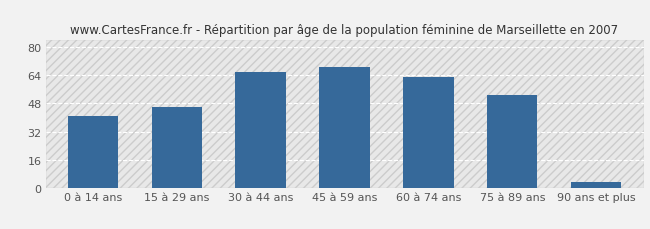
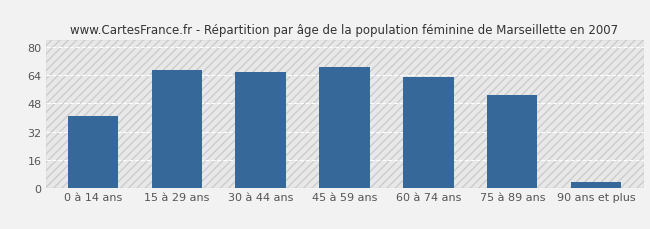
15 à 29 ans: 46 -> 67
